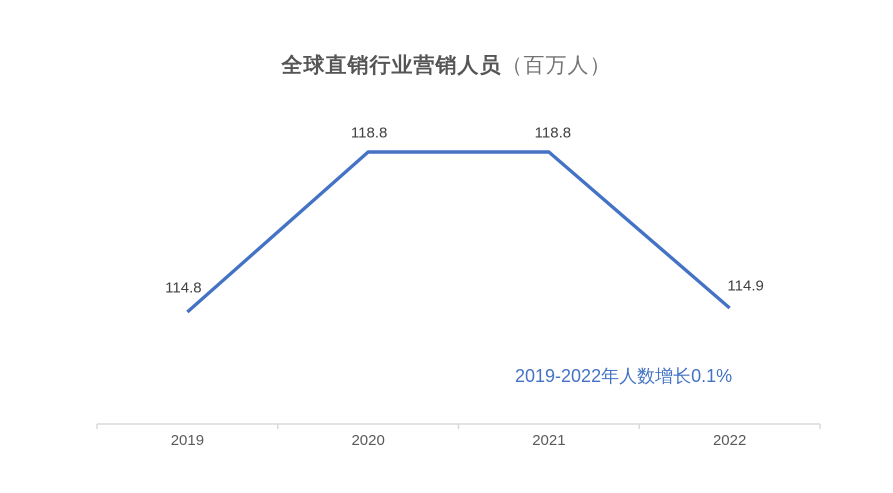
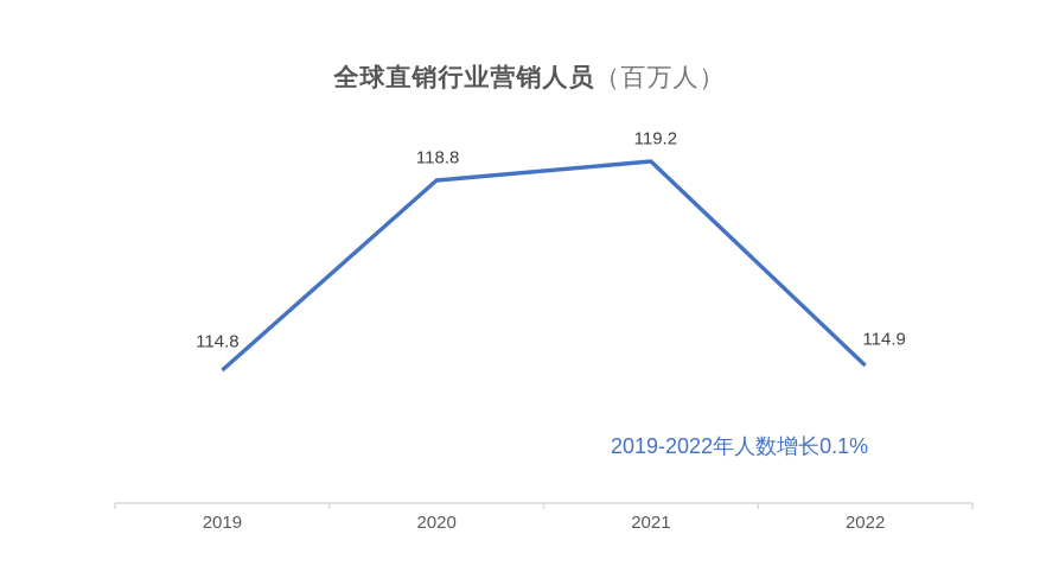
2021: 118.8 -> 119.2
